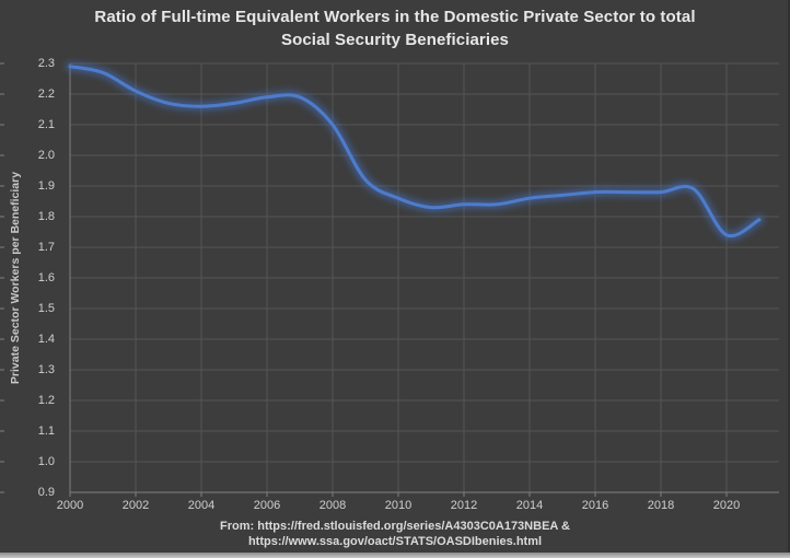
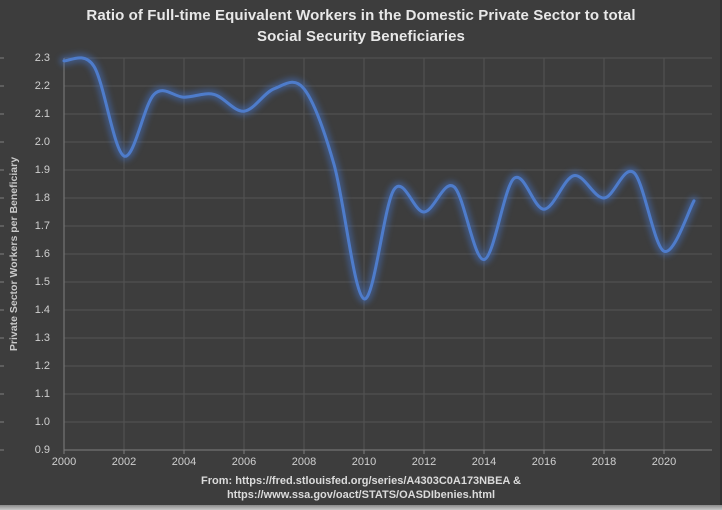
2002: 2.21 -> 1.95
2006: 2.19 -> 2.11
2008: 2.10 -> 2.19
2010: 1.86 -> 1.44
2012: 1.84 -> 1.75
2014: 1.86 -> 1.58
2016: 1.88 -> 1.76
2018: 1.88 -> 1.80
2020: 1.74 -> 1.61
